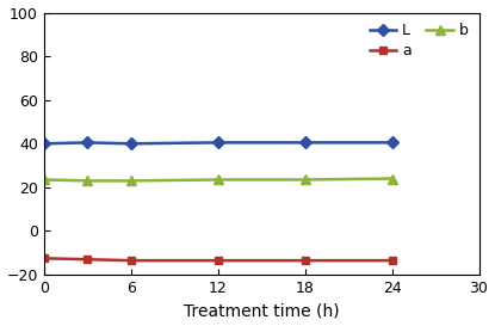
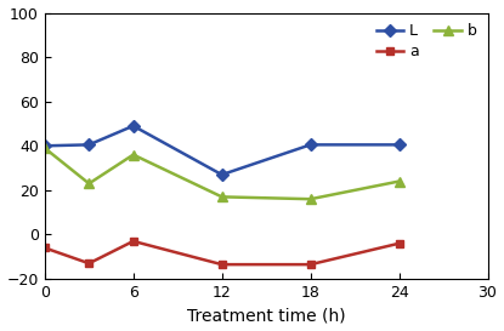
a/0: -12 -> -6
b/0: 24 -> 39
L/6: 40 -> 49
a/6: -14 -> -3
b/6: 23 -> 36
L/12: 40 -> 27
b/12: 24 -> 17
b/18: 24 -> 16
a/24: -14 -> -4
